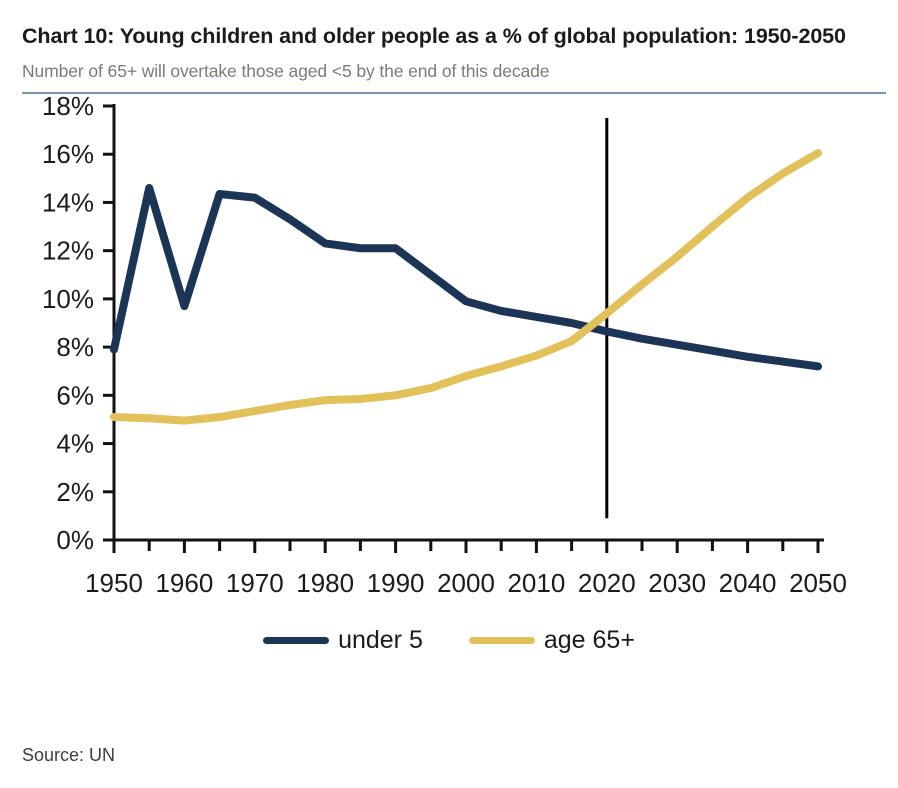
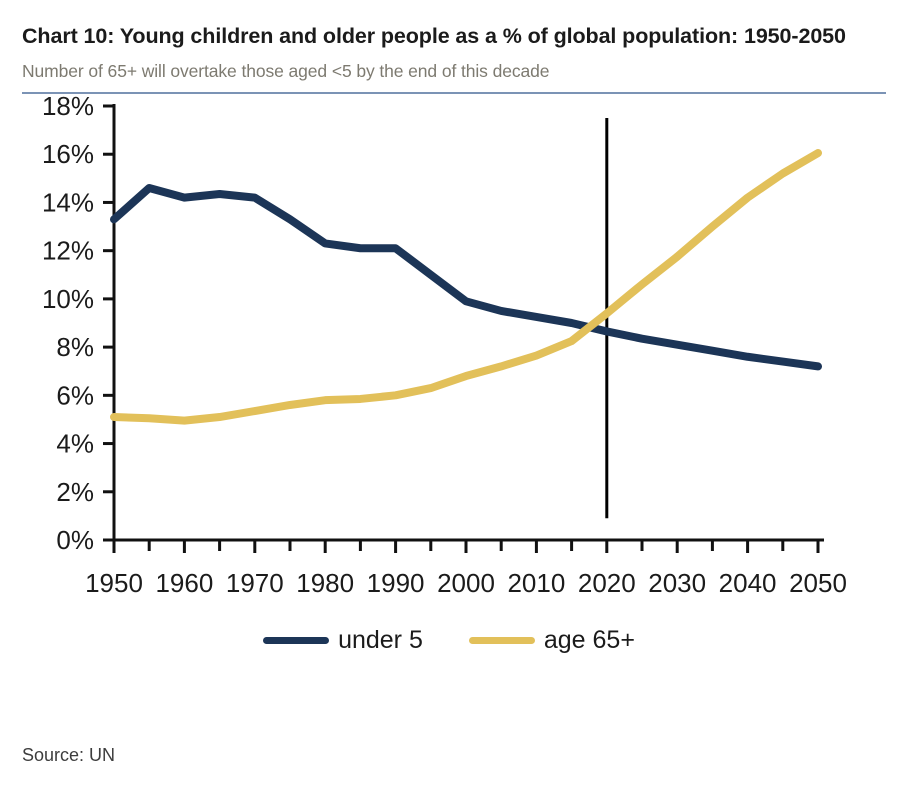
under 5/1950: 7.9% -> 13.3%
under 5/1960: 9.7% -> 14.2%
